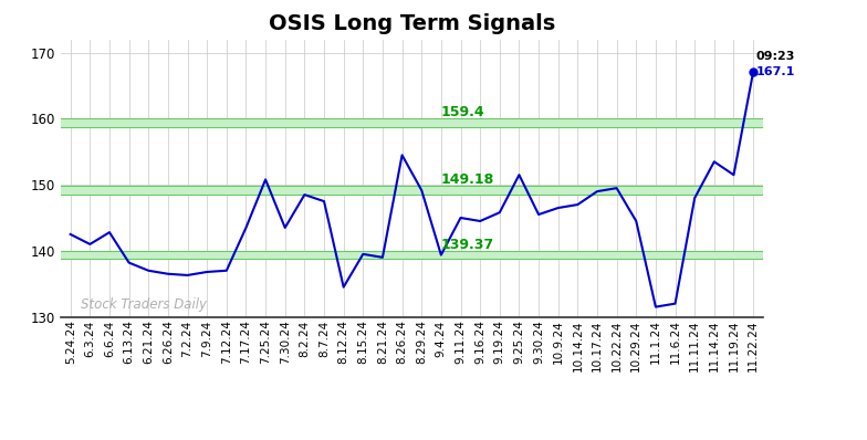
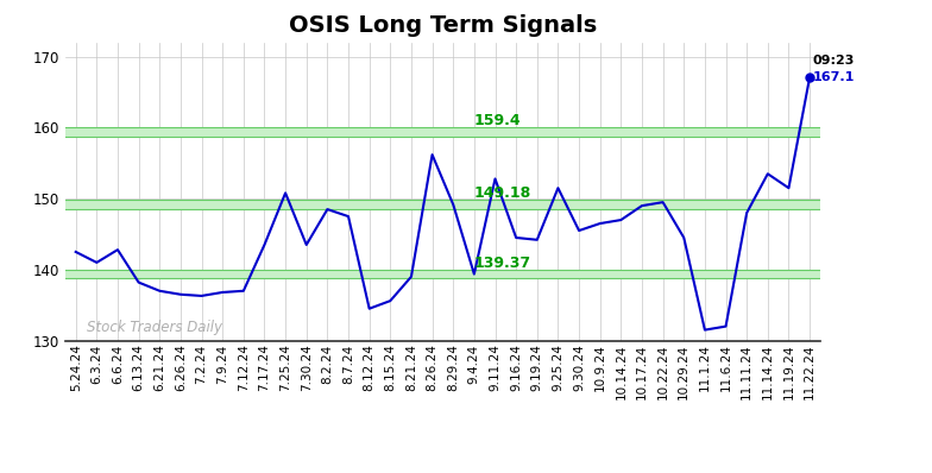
8.15.24: 139.5 -> 135.6
8.26.24: 154.5 -> 156.2
9.11.24: 145.0 -> 152.8
9.19.24: 145.8 -> 144.2
